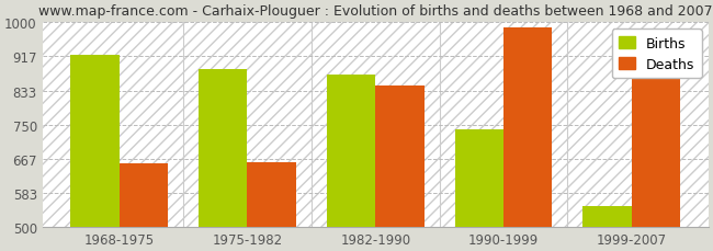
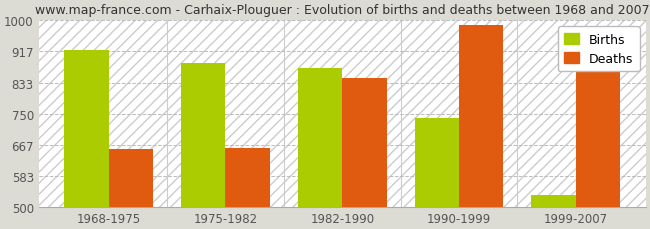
Births/1999-2007: 550 -> 533
